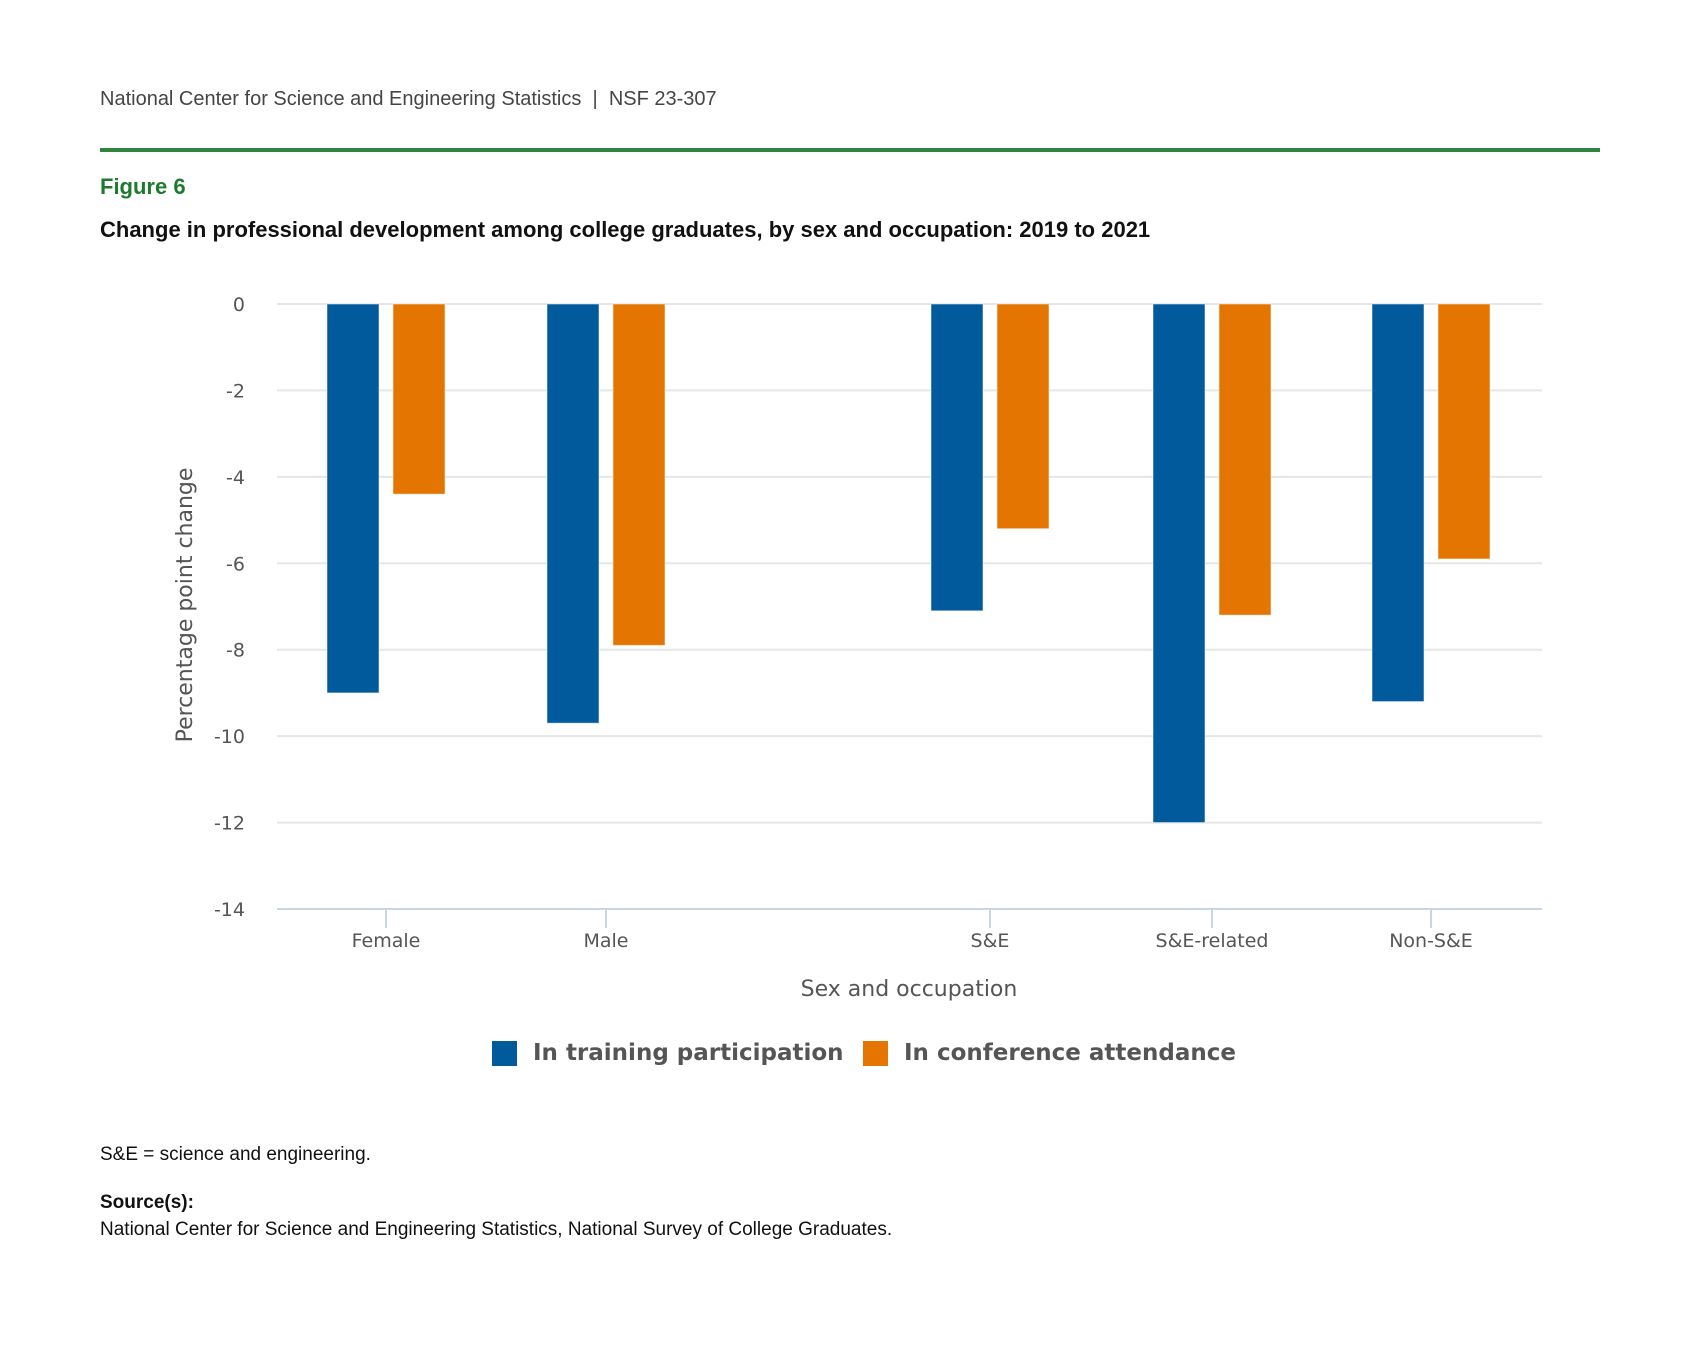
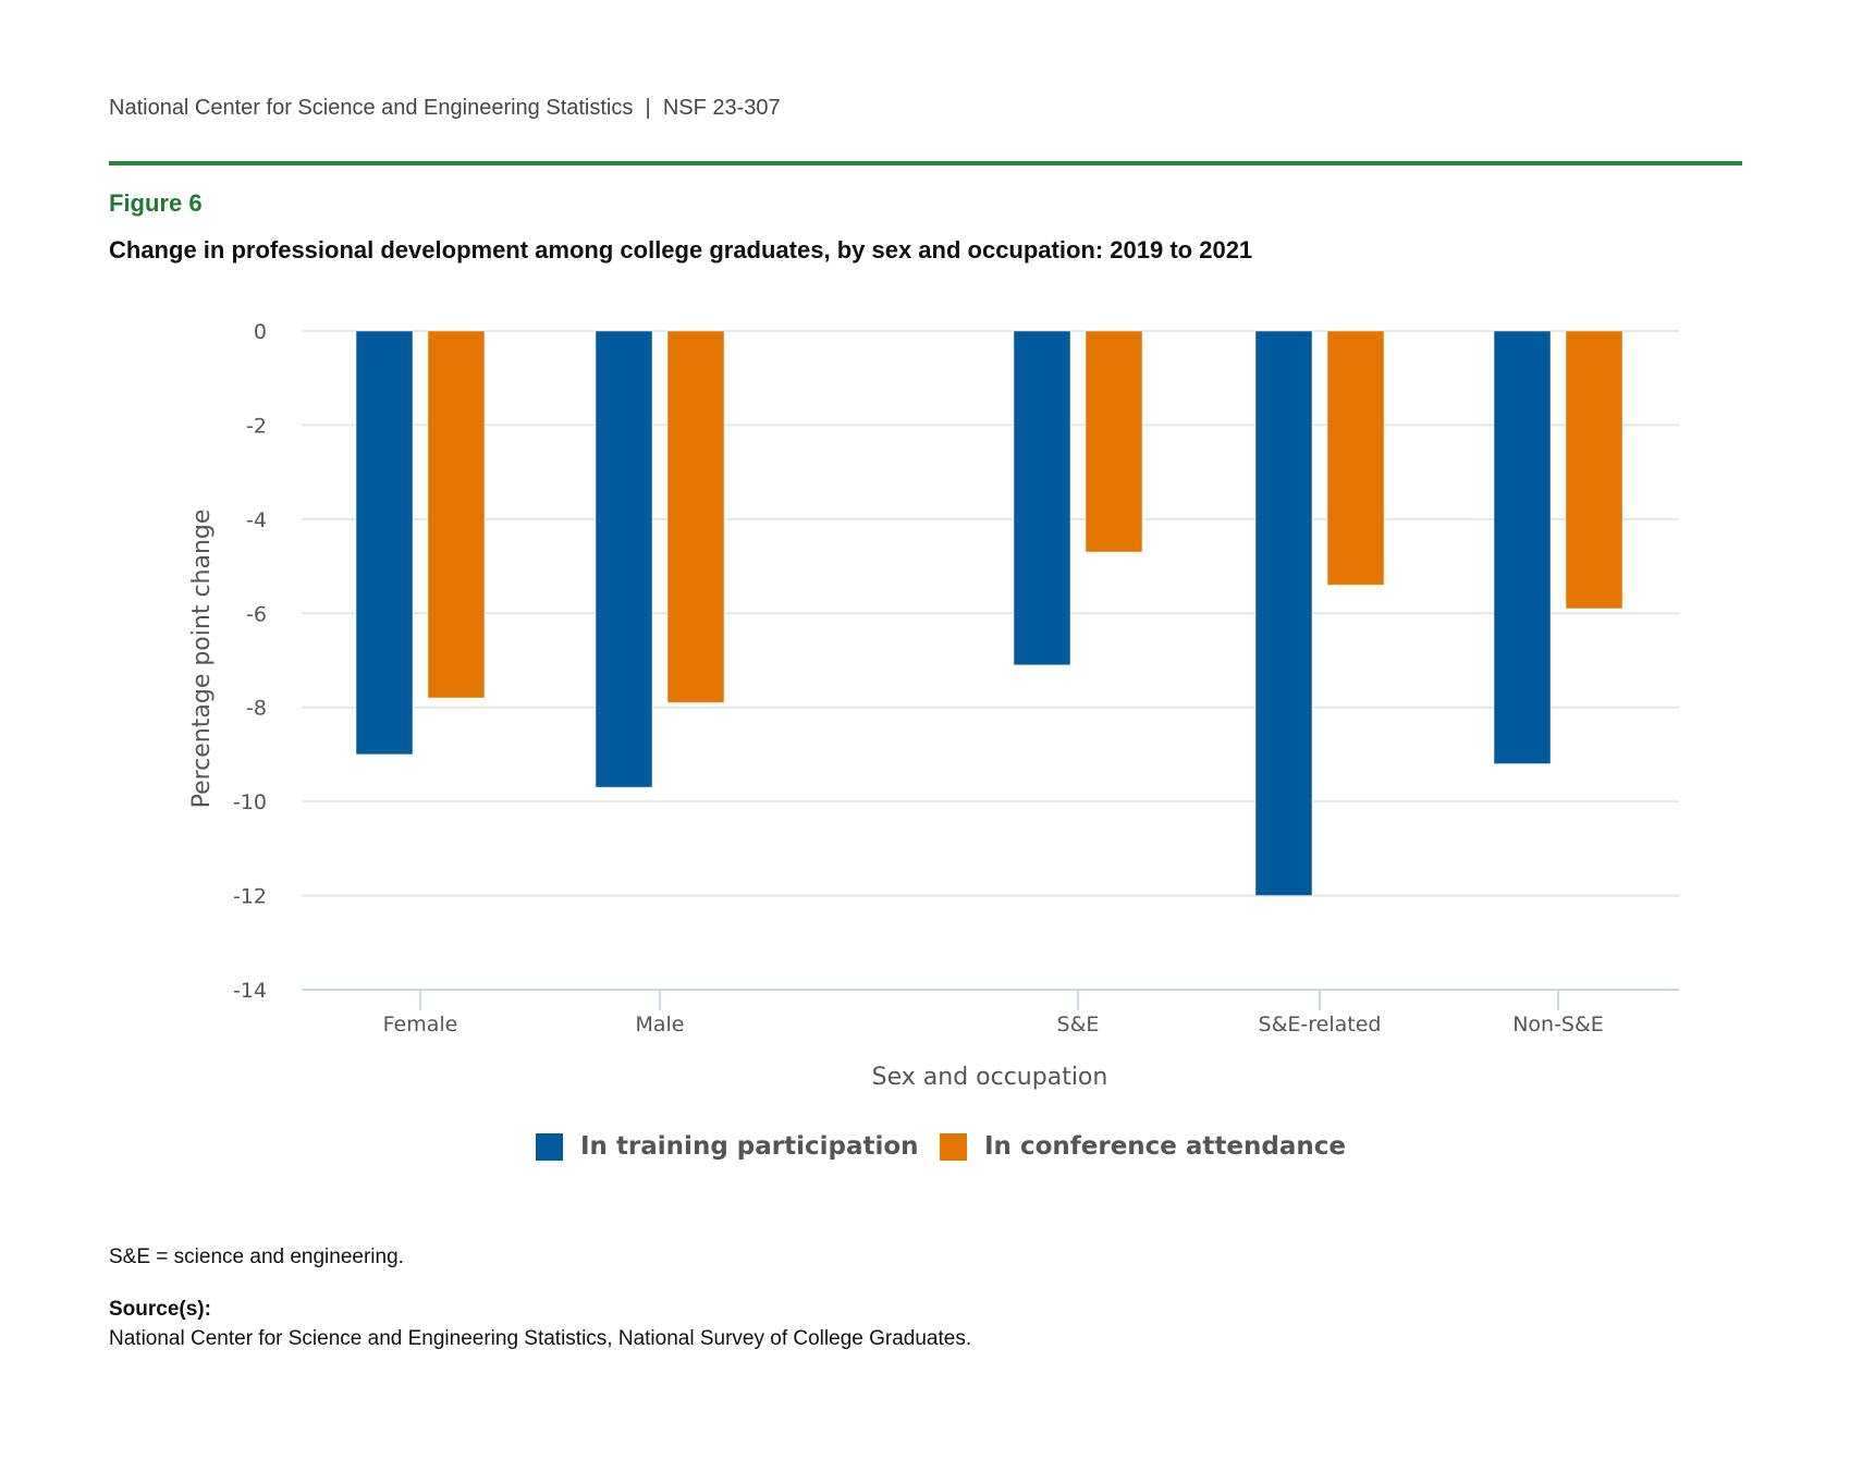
In conference attendance/Female: -4.4 -> -7.8
In conference attendance/S&E: -5.2 -> -4.7
In conference attendance/S&E-related: -7.2 -> -5.4
